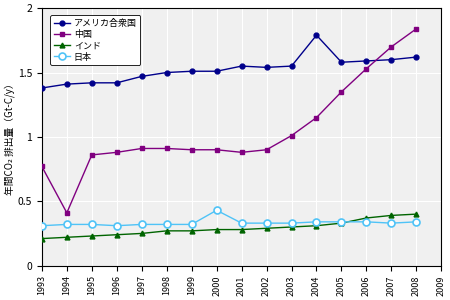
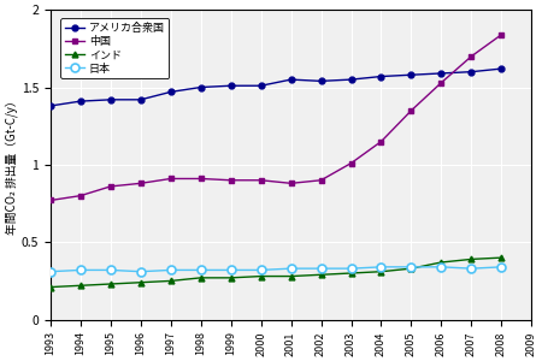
中国/1994: 0.41 -> 0.80
日本/2000: 0.43 -> 0.32
アメリカ合衆国/2004: 1.79 -> 1.57
